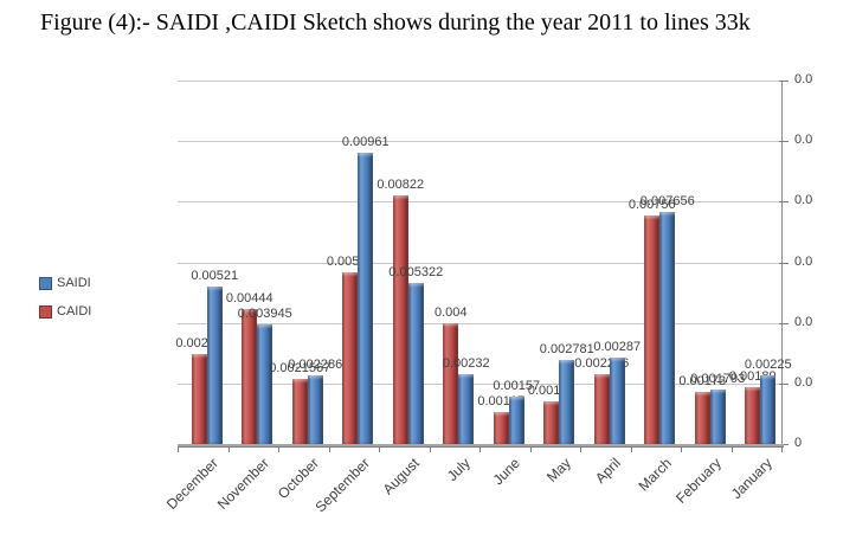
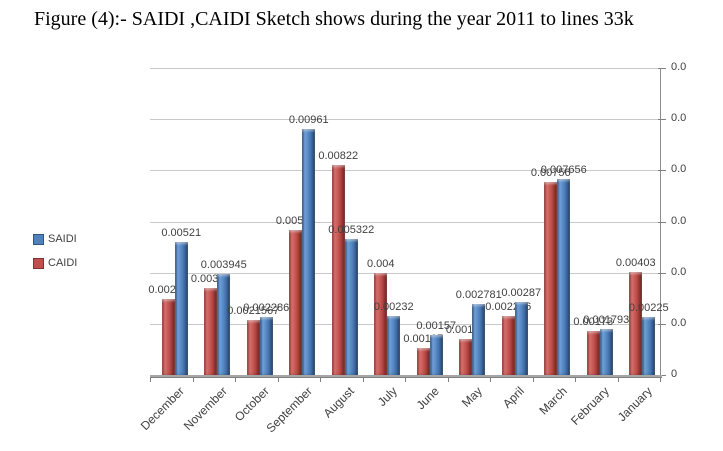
CAIDI/November: 0.00444 -> 0.00339
CAIDI/January: 0.00189 -> 0.00403
